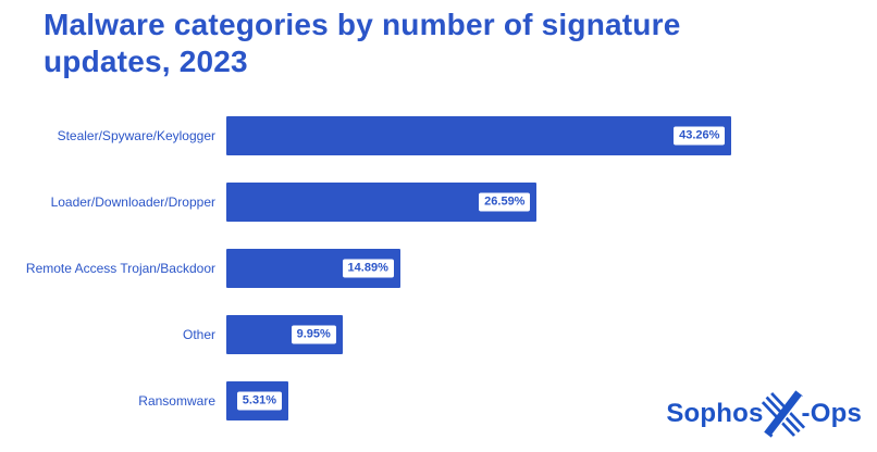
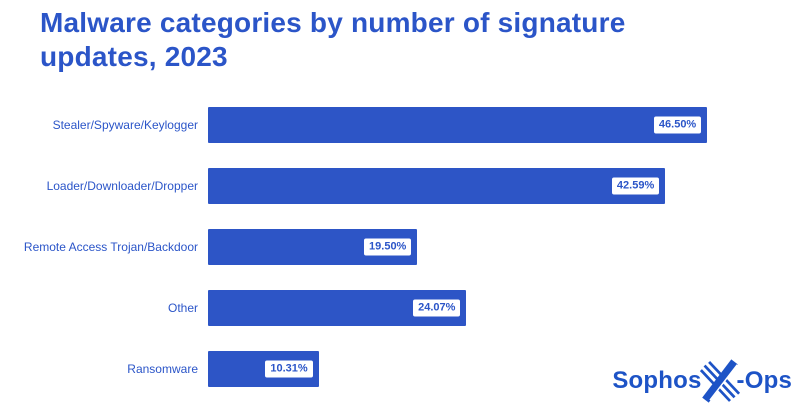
Stealer/Spyware/Keylogger: 43.26% -> 46.50%
Loader/Downloader/Dropper: 26.59% -> 42.59%
Remote Access Trojan/Backdoor: 14.89% -> 19.50%
Other: 9.95% -> 24.07%
Ransomware: 5.31% -> 10.31%
